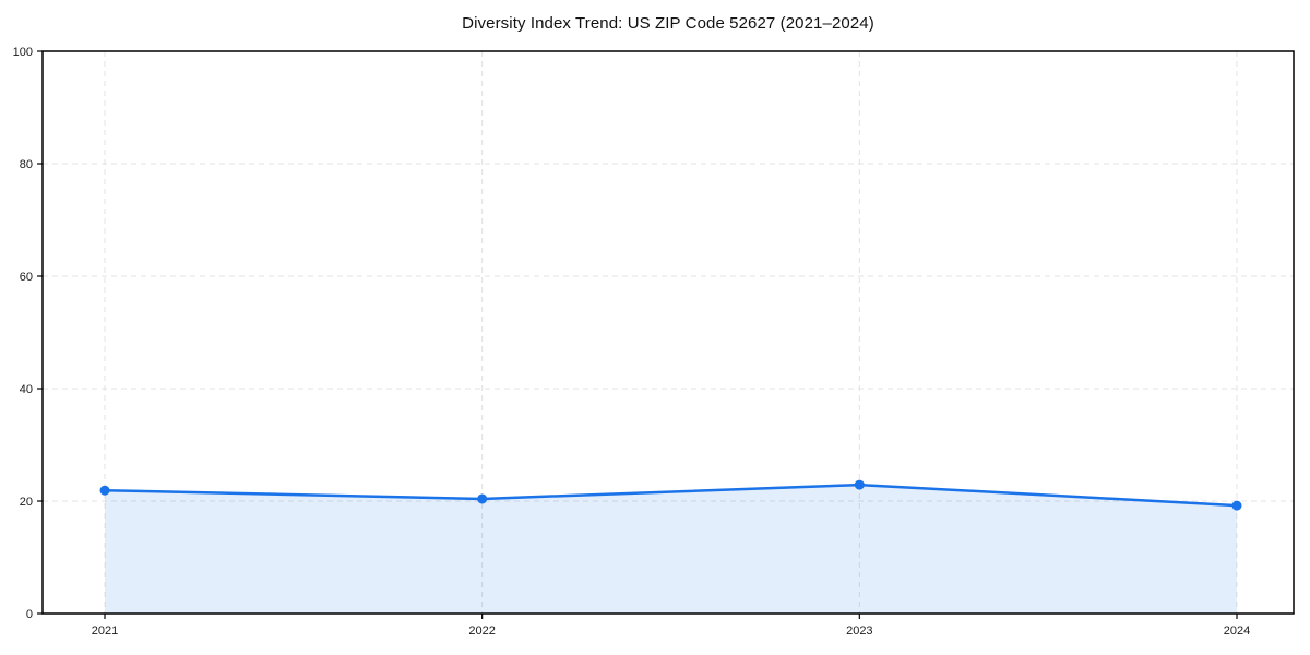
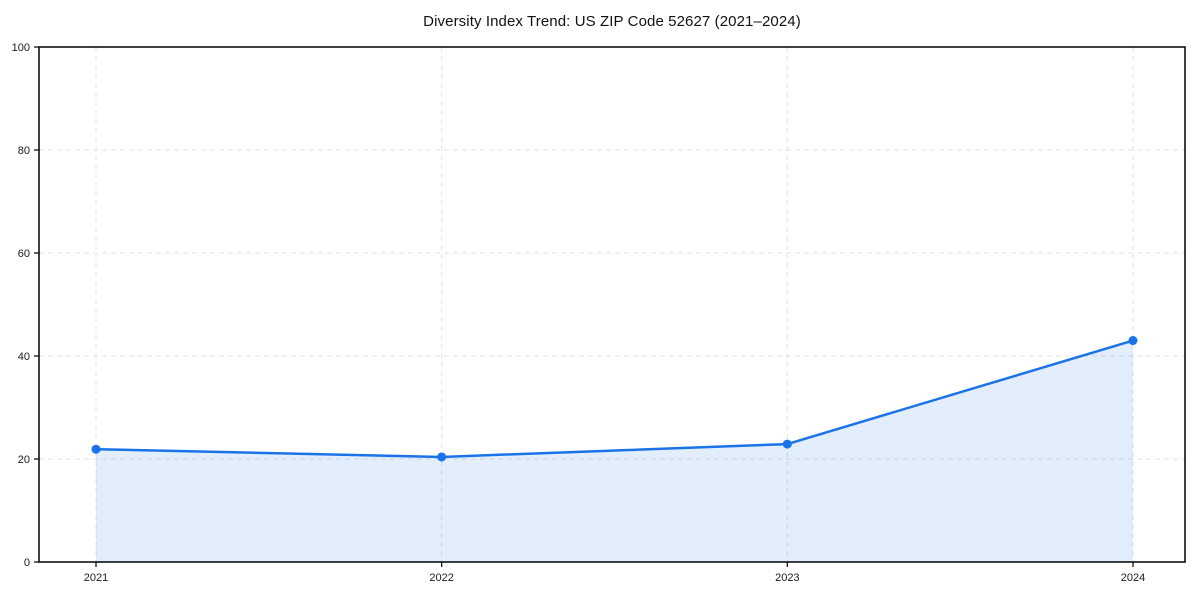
2024: 19 -> 43
